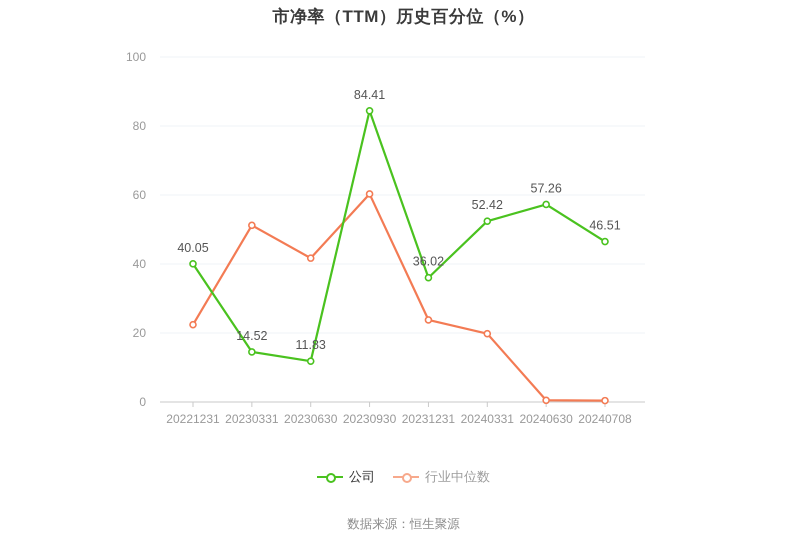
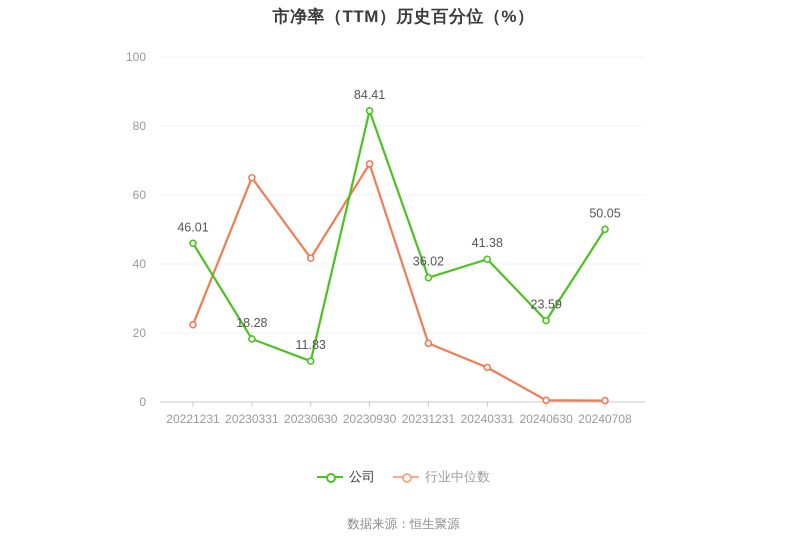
公司/20221231: 40.05 -> 46.01
公司/20230331: 14.52 -> 18.28
行业中位数/20230331: 51 -> 65
行业中位数/20230930: 60 -> 69
行业中位数/20231231: 24 -> 17
公司/20240331: 52.42 -> 41.38
行业中位数/20240331: 20 -> 10
公司/20240630: 57.26 -> 23.59
公司/20240708: 46.51 -> 50.05
